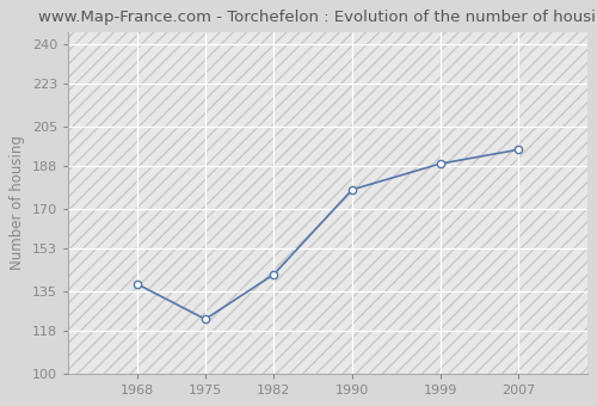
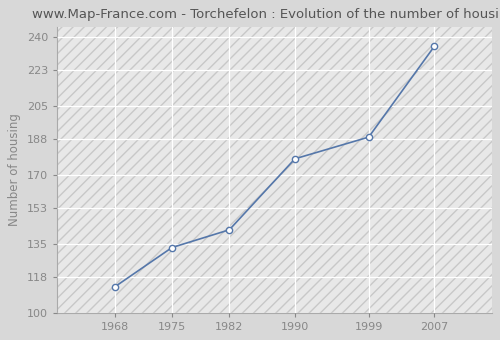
1968: 138 -> 113
1975: 123 -> 133
2007: 195 -> 235
